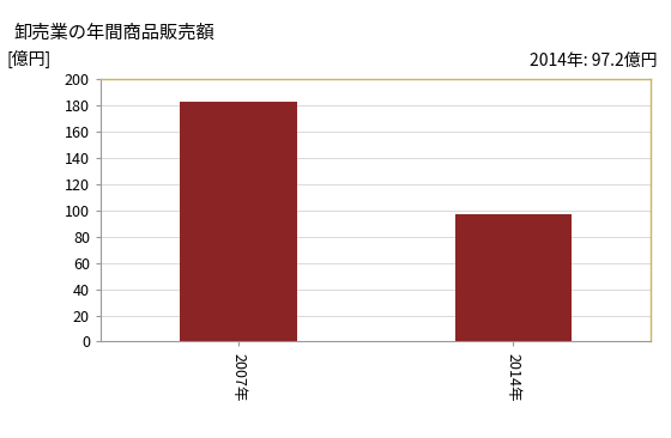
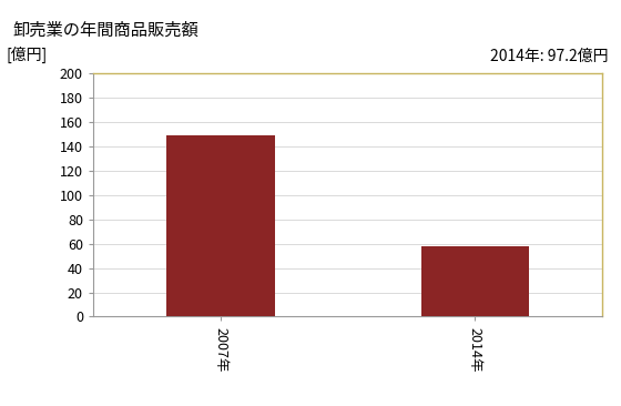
2007年: 183 -> 149
2014年: 97 -> 58
